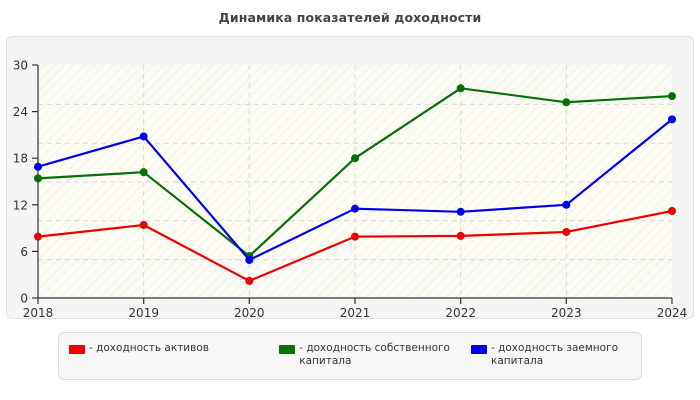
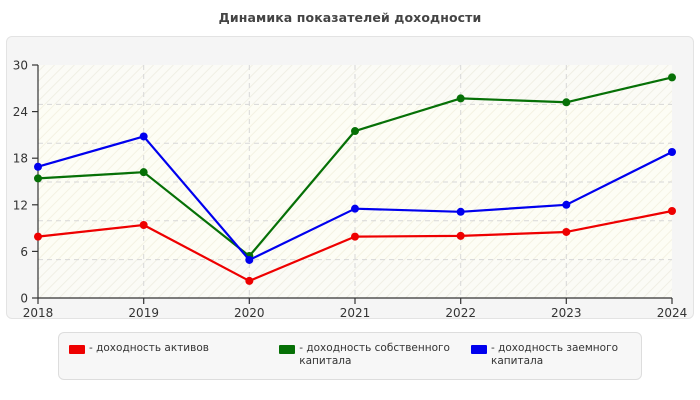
- доходность собственного капитала/2021: 18 -> 22
- доходность собственного капитала/2022: 27 -> 26
- доходность собственного капитала/2024: 26 -> 28
- доходность заемного капитала/2024: 23 -> 19
